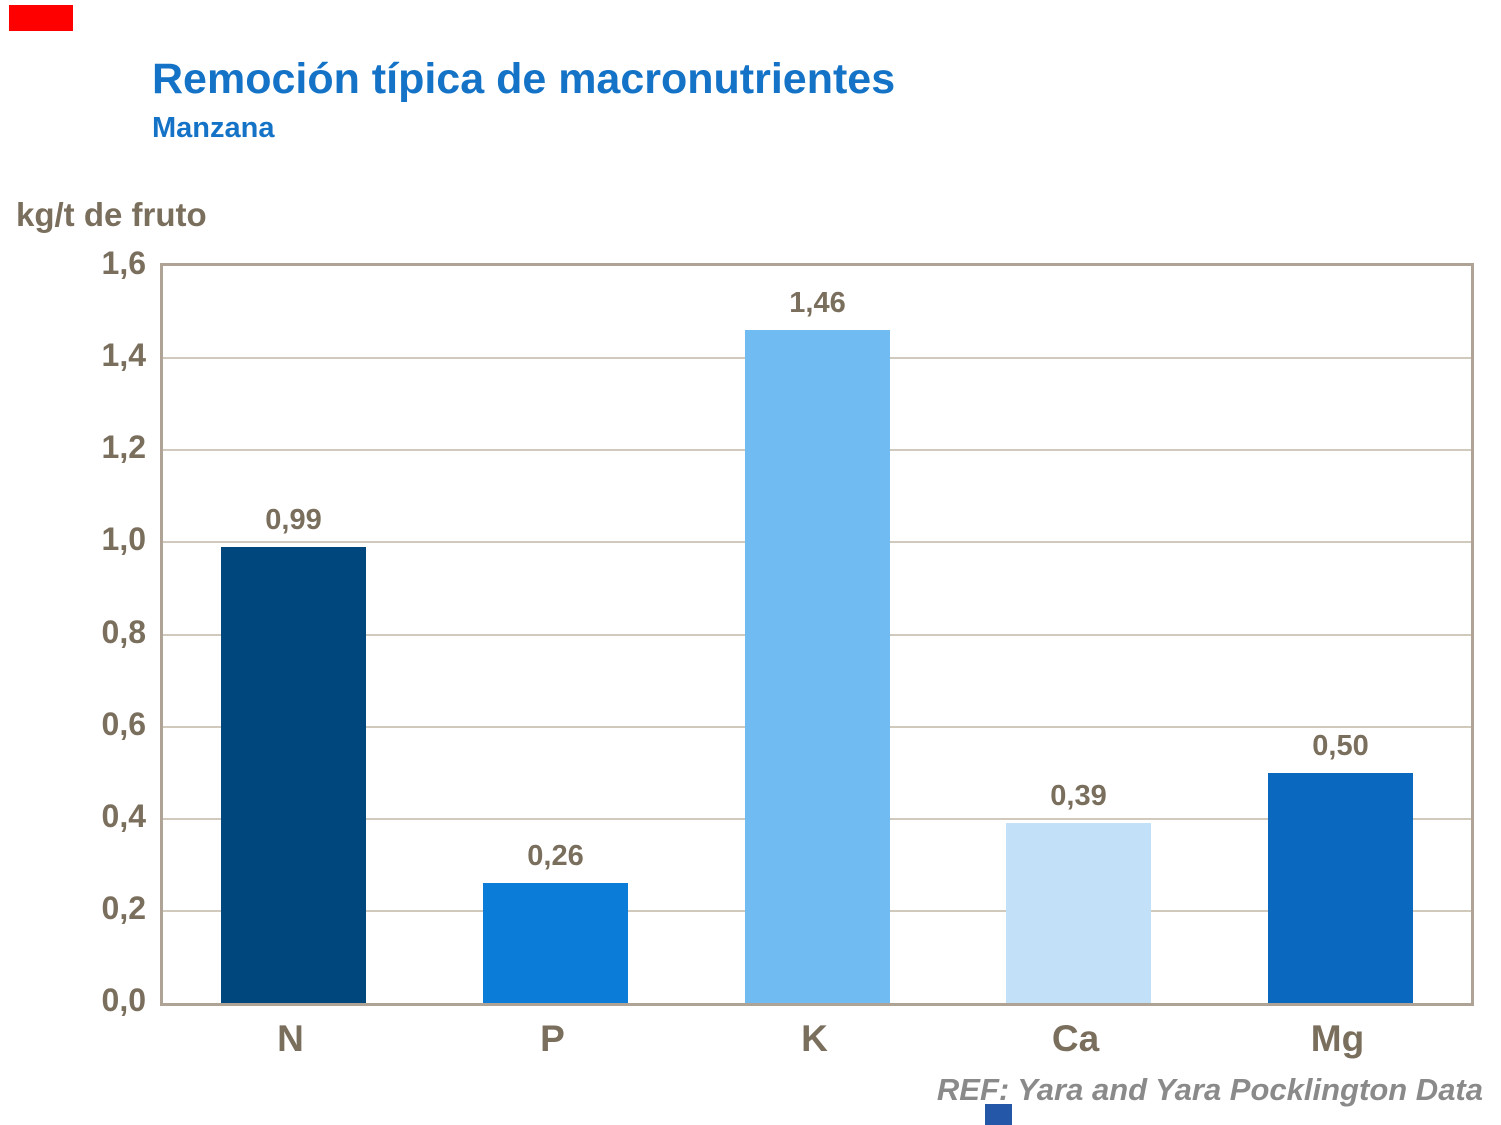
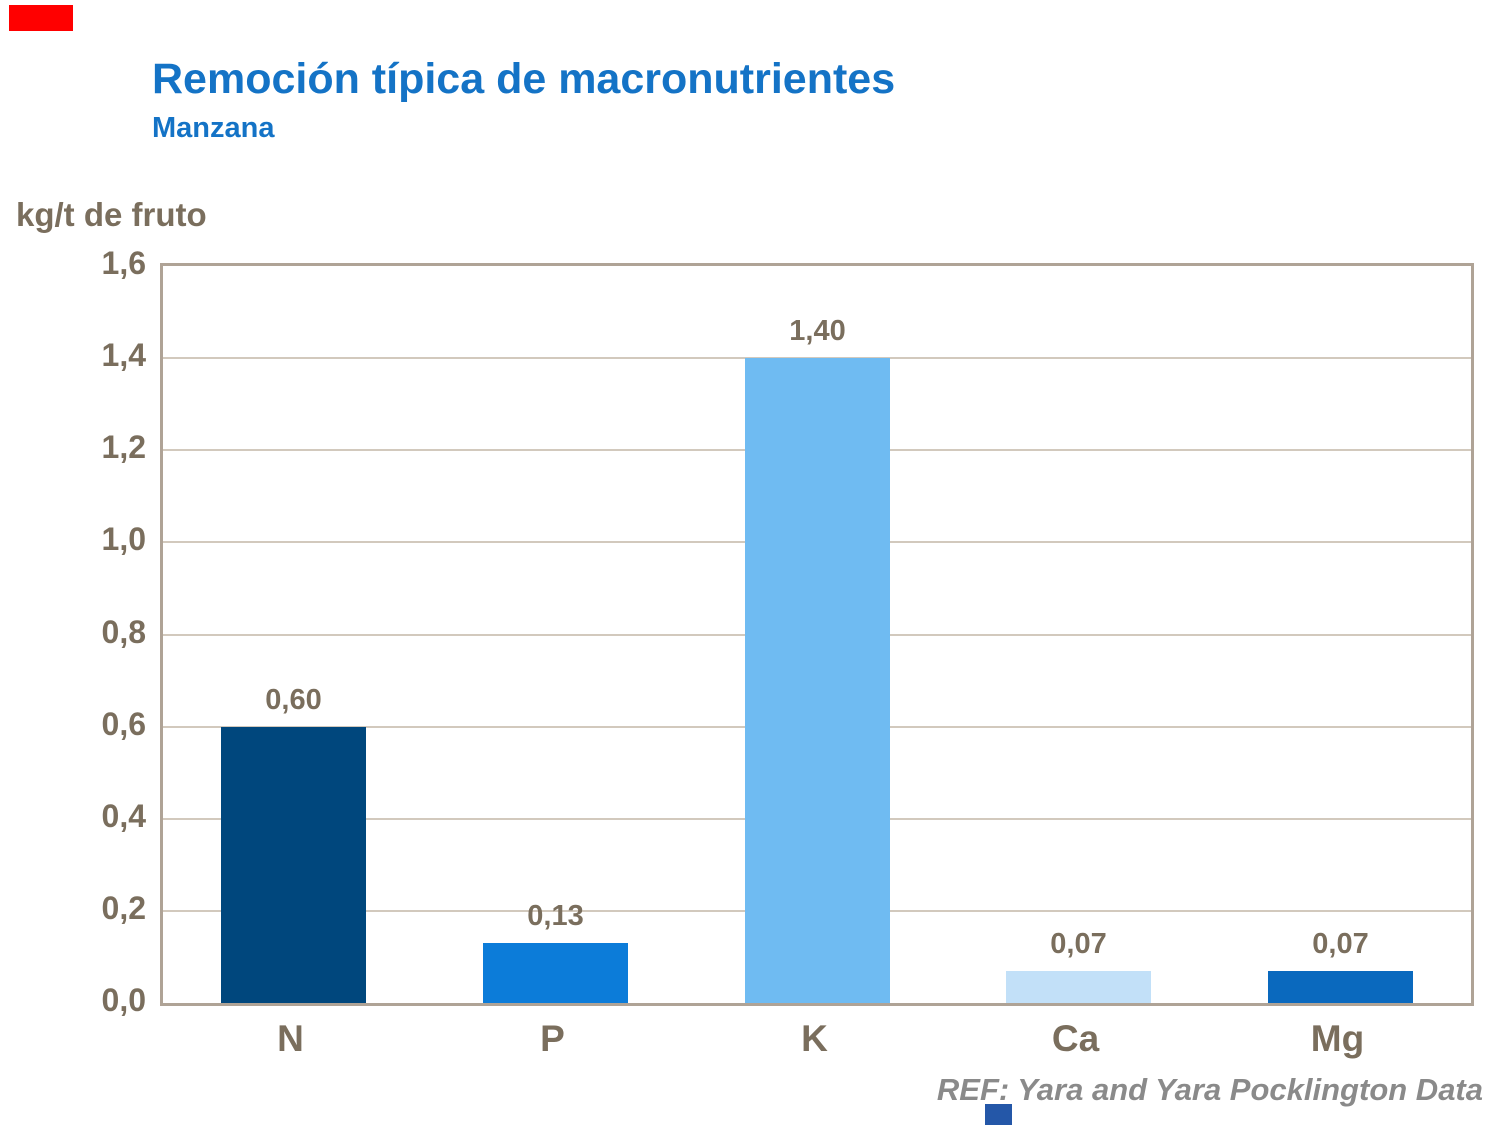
N: 0,99 -> 0,60
P: 0,26 -> 0,13
K: 1,46 -> 1,40
Ca: 0,39 -> 0,07
Mg: 0,50 -> 0,07
